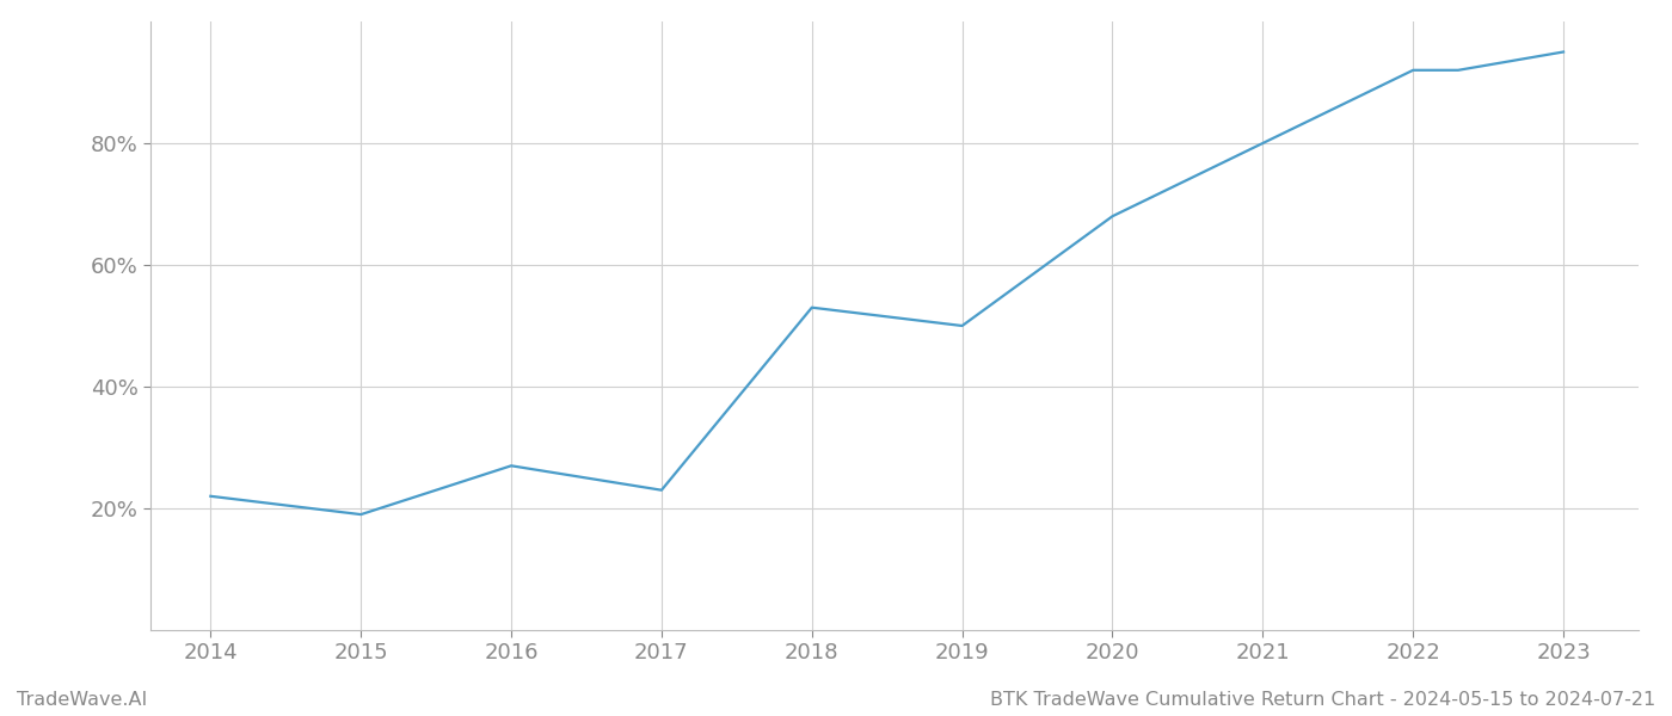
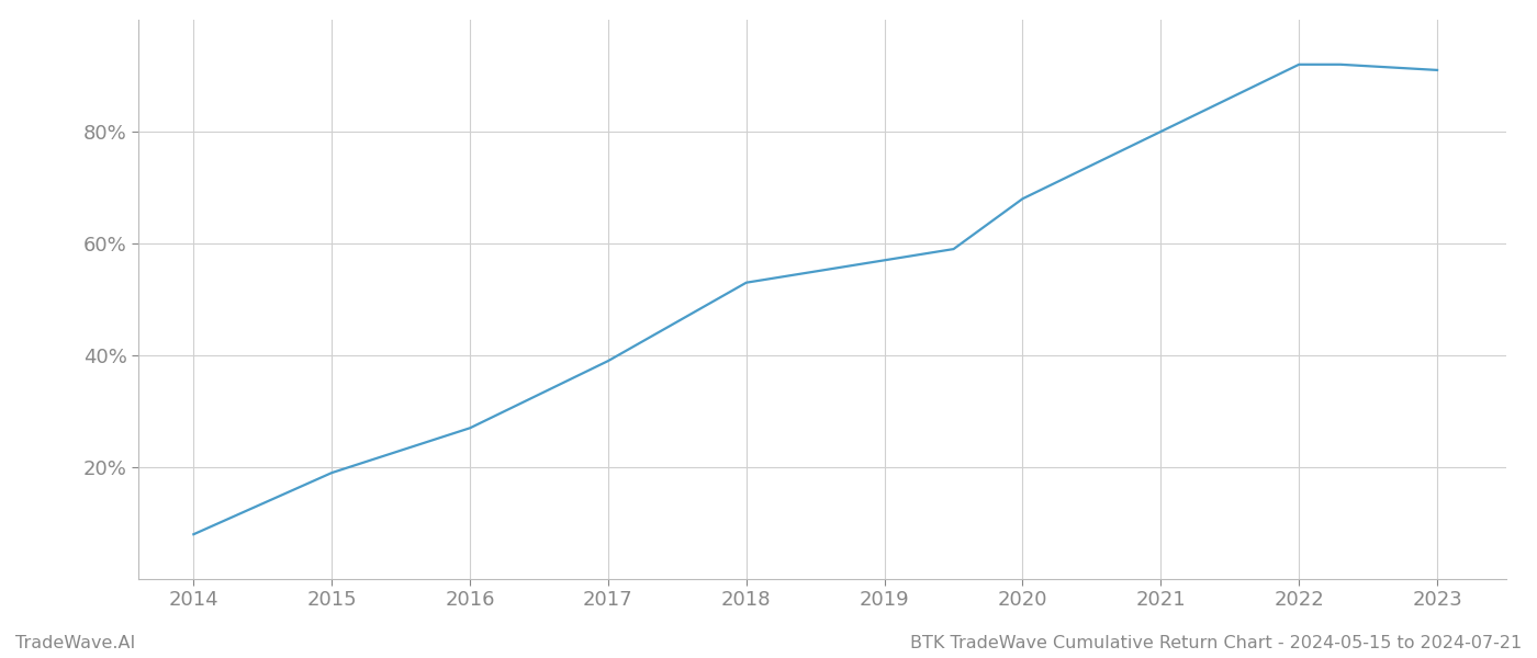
2014: 22% -> 8%
2017: 23% -> 39%
2019: 50% -> 57%
2023: 95% -> 91%
